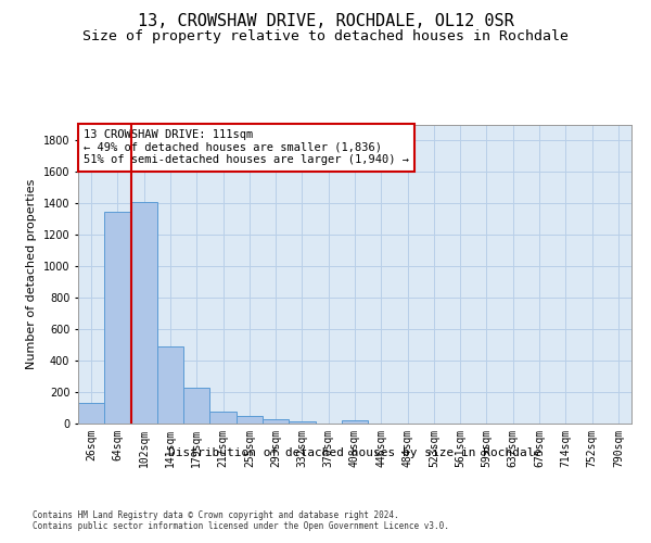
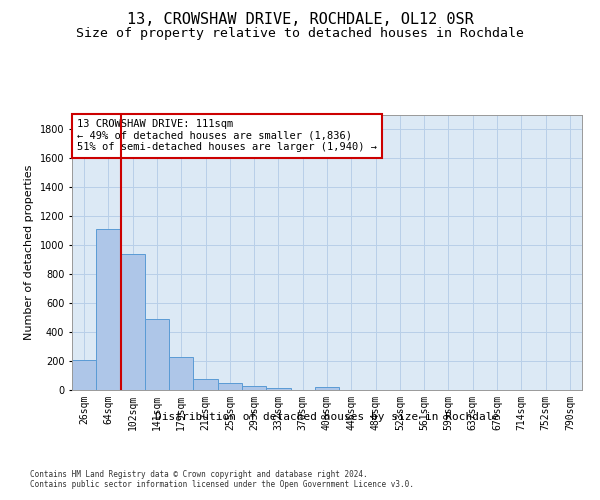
26sqm: 130 -> 210
64sqm: 1350 -> 1110
102sqm: 1410 -> 940
